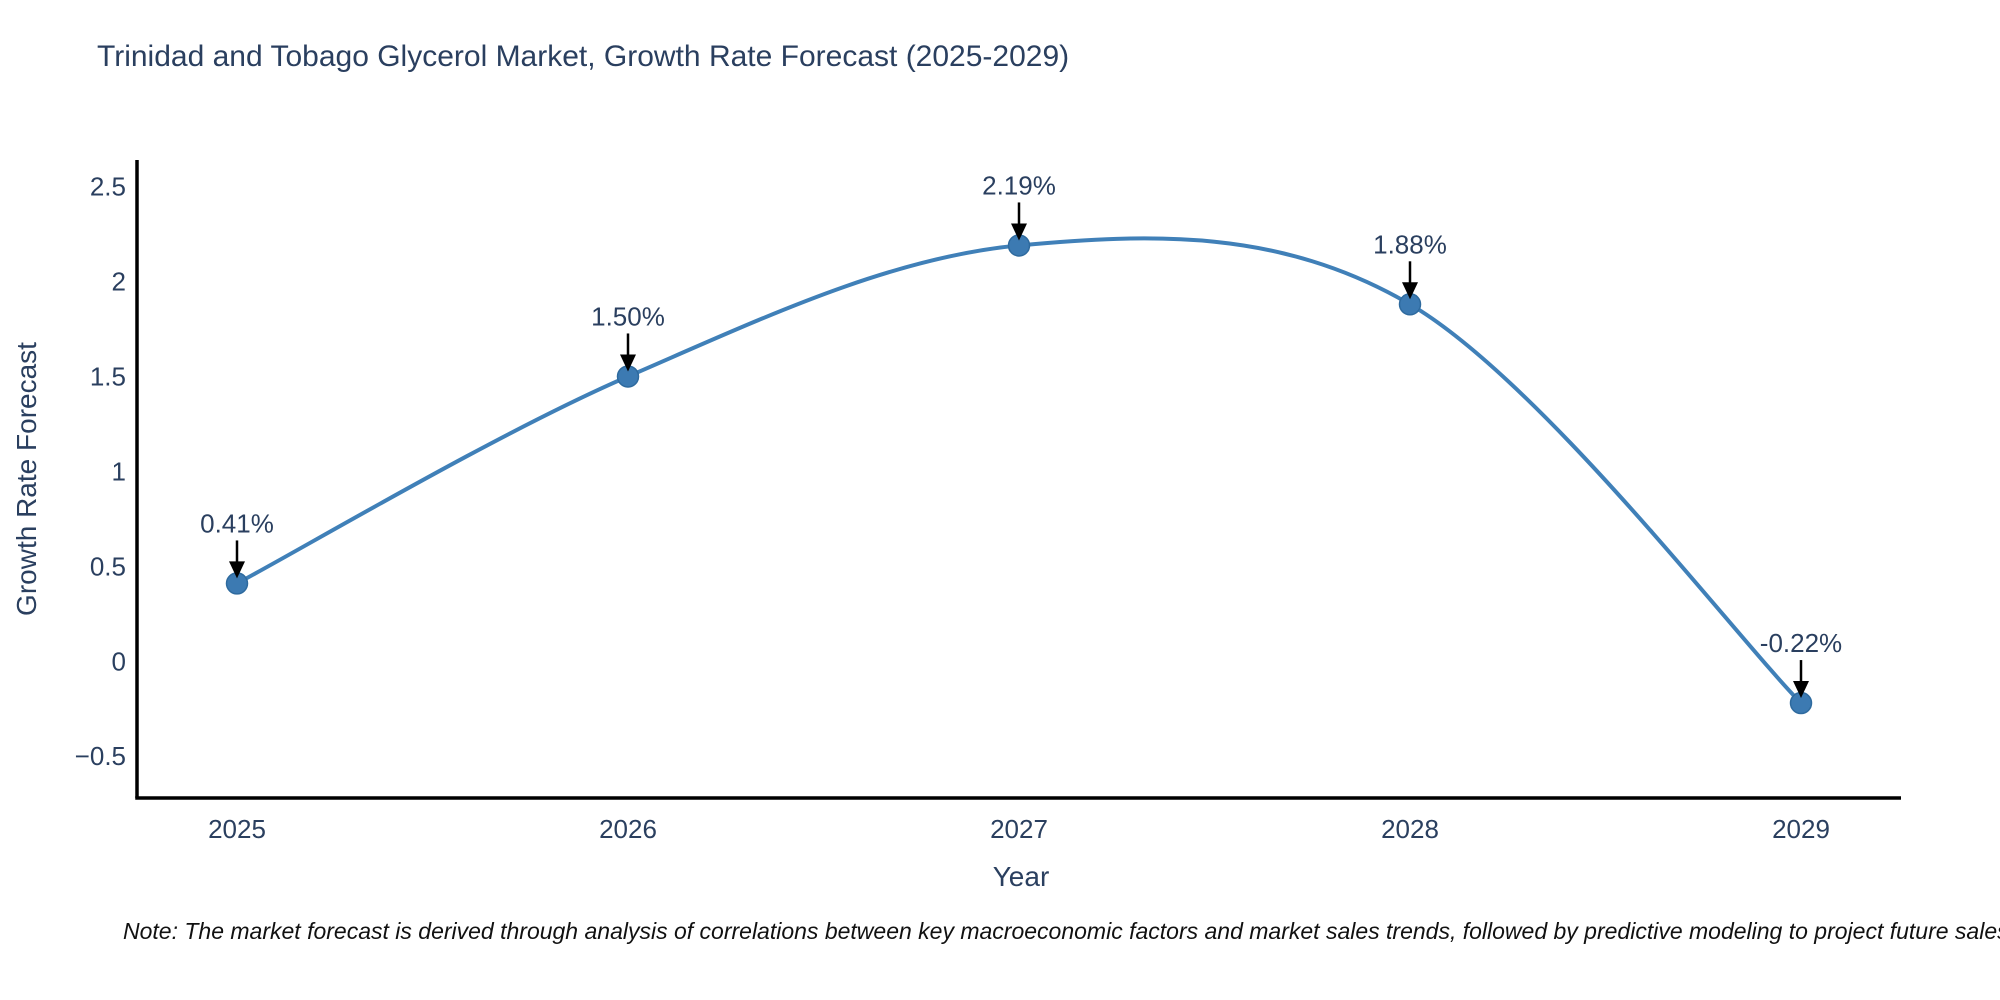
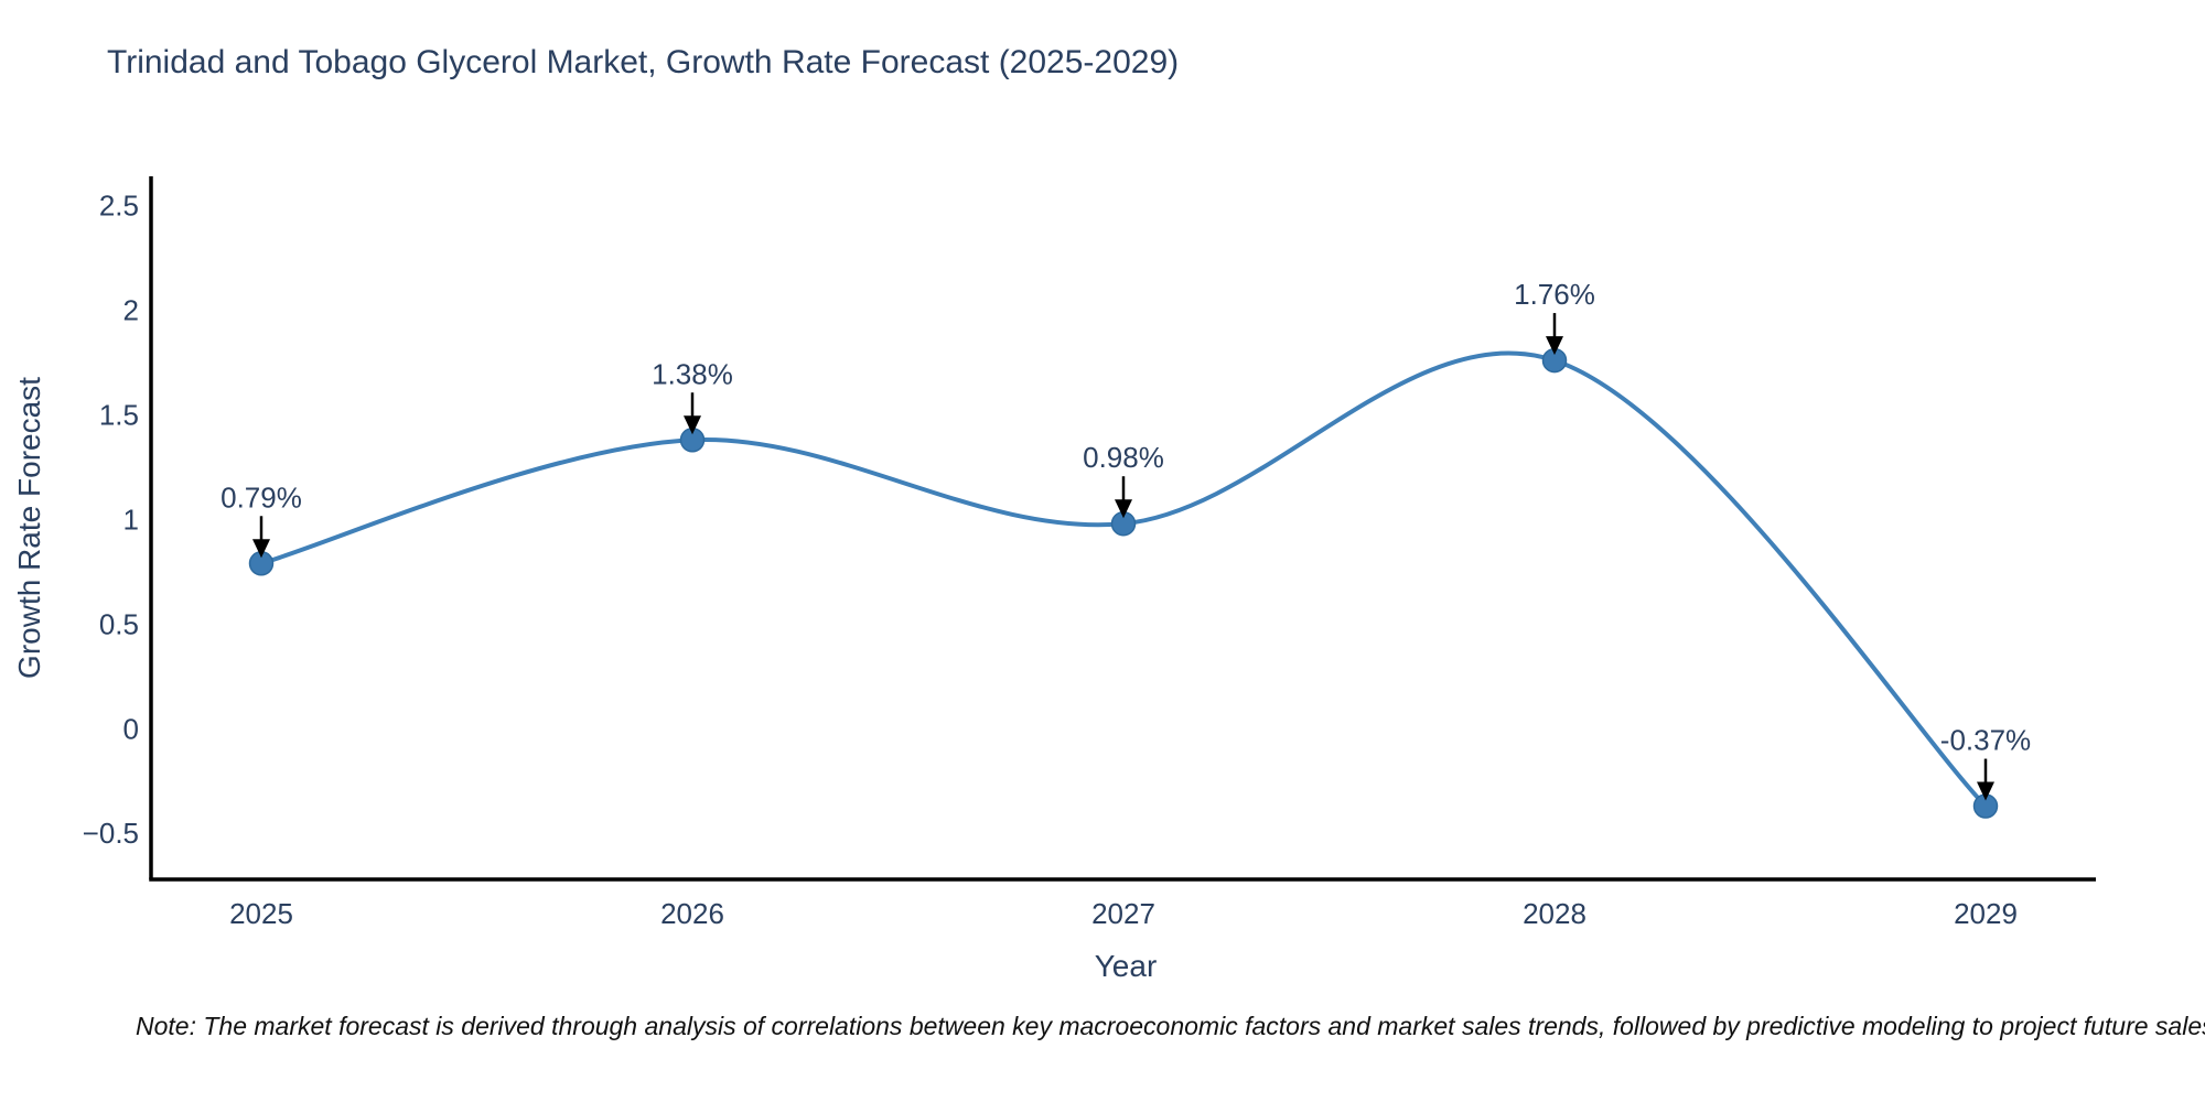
2025: 0.41% -> 0.79%
2026: 1.50% -> 1.38%
2027: 2.19% -> 0.98%
2028: 1.88% -> 1.76%
2029: -0.22% -> -0.37%
